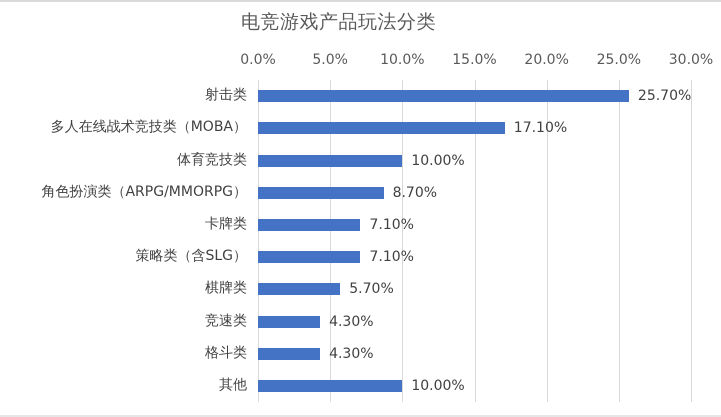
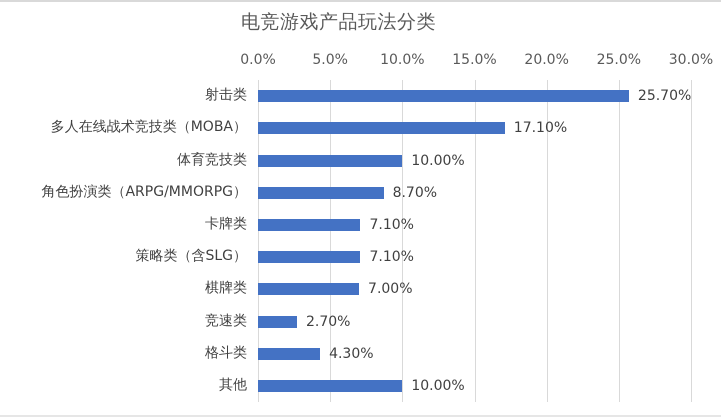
棋牌类: 5.70% -> 7.00%
竞速类: 4.30% -> 2.70%
